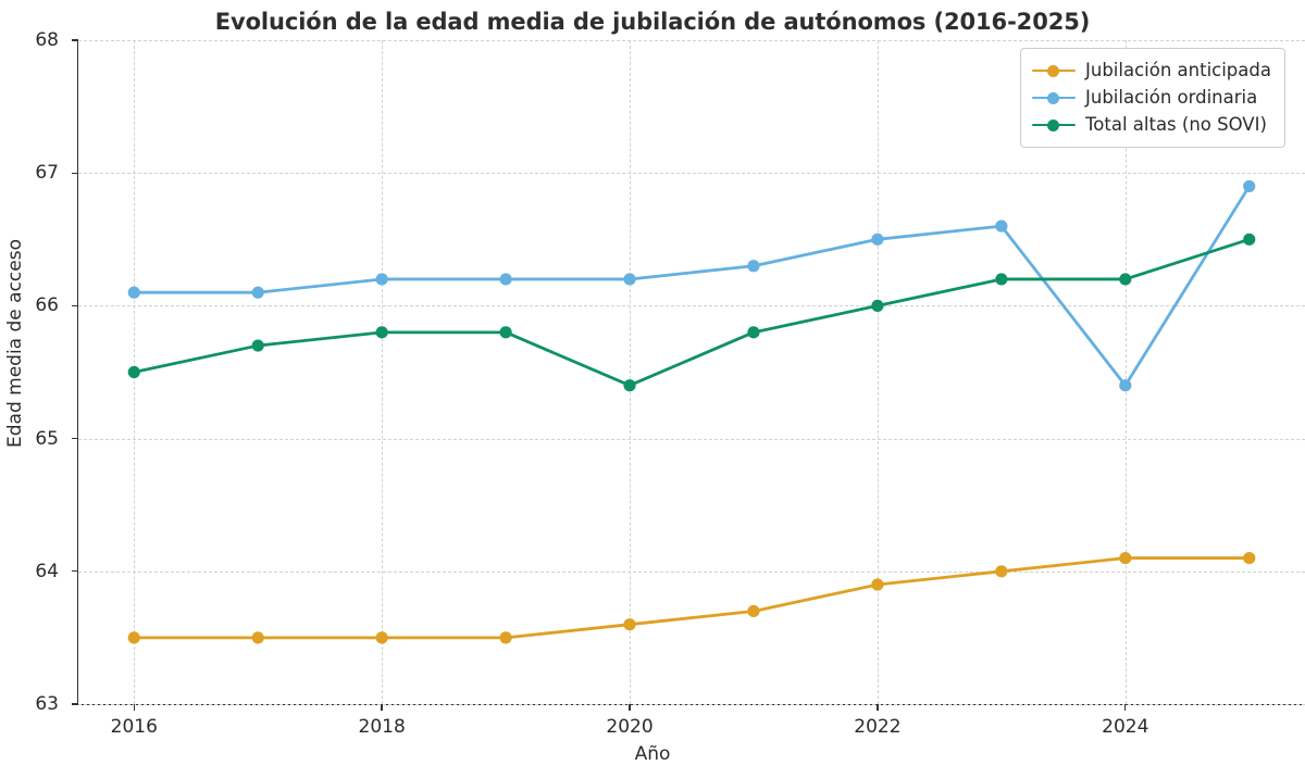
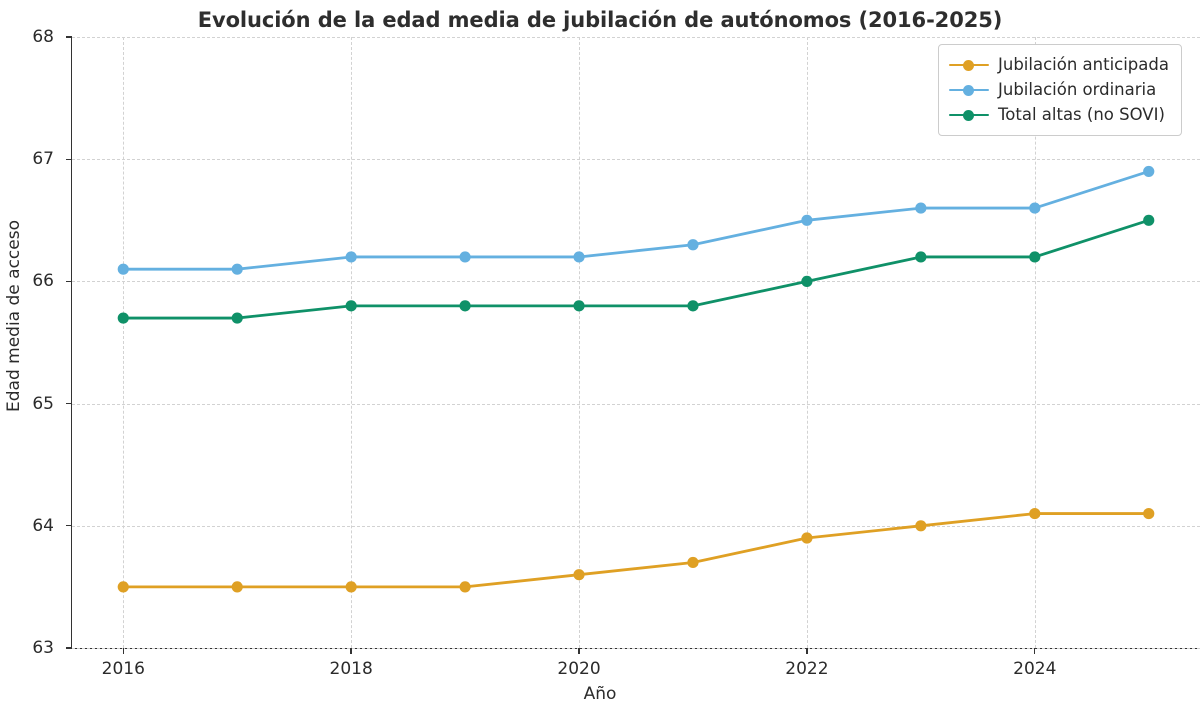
Total altas (no SOVI)/2016: 65.5 -> 65.7
Total altas (no SOVI)/2020: 65.4 -> 65.8
Jubilación ordinaria/2024: 65.4 -> 66.6
